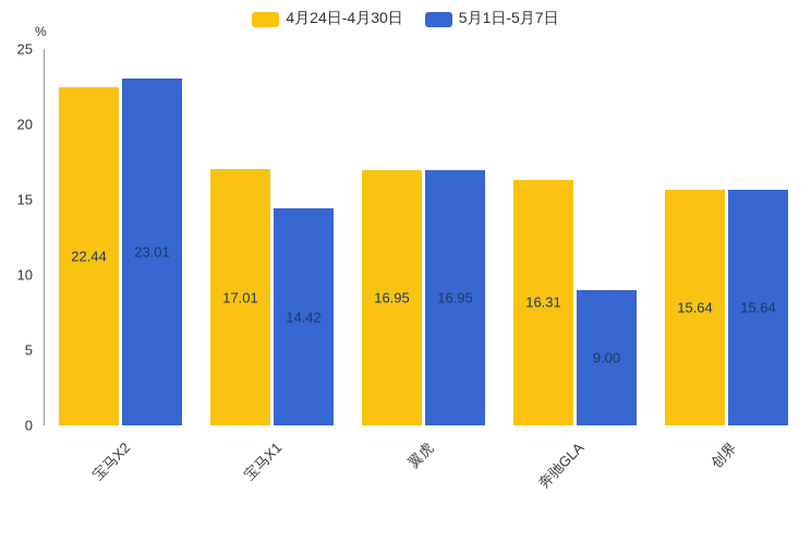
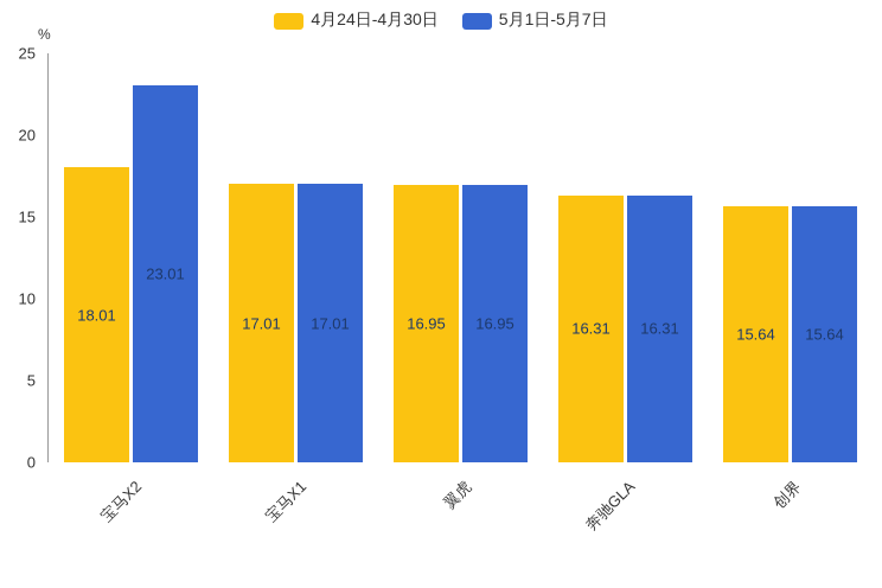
4月24日-4月30日/宝马X2: 22.44 -> 18.01
5月1日-5月7日/宝马X1: 14.42 -> 17.01
5月1日-5月7日/奔驰GLA: 9.00 -> 16.31
